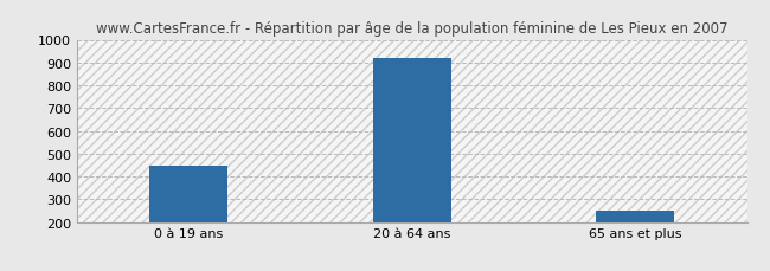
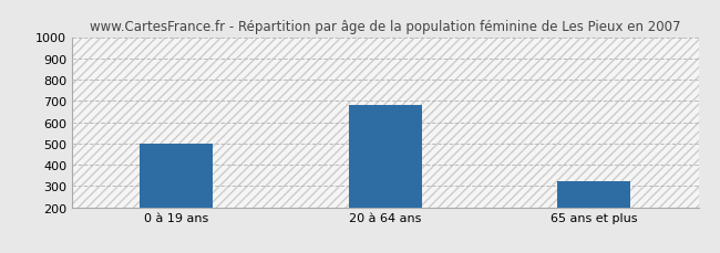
0 à 19 ans: 450 -> 500
20 à 64 ans: 920 -> 680
65 ans et plus: 250 -> 320
